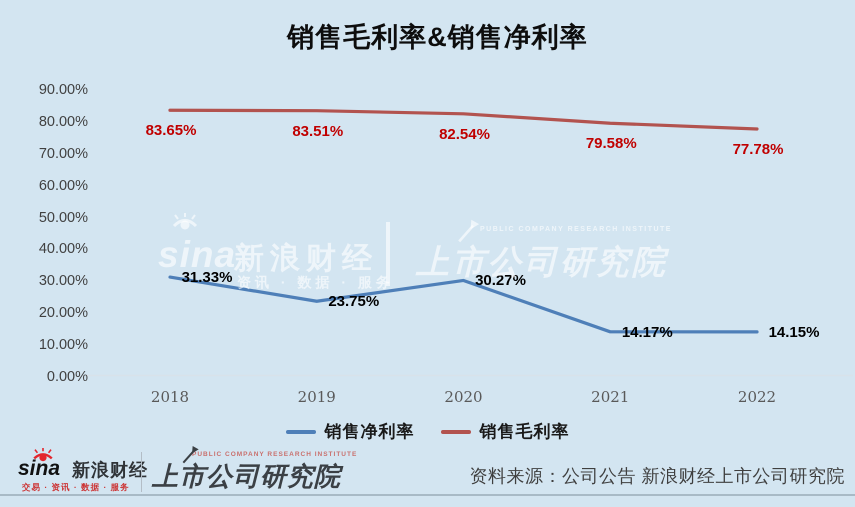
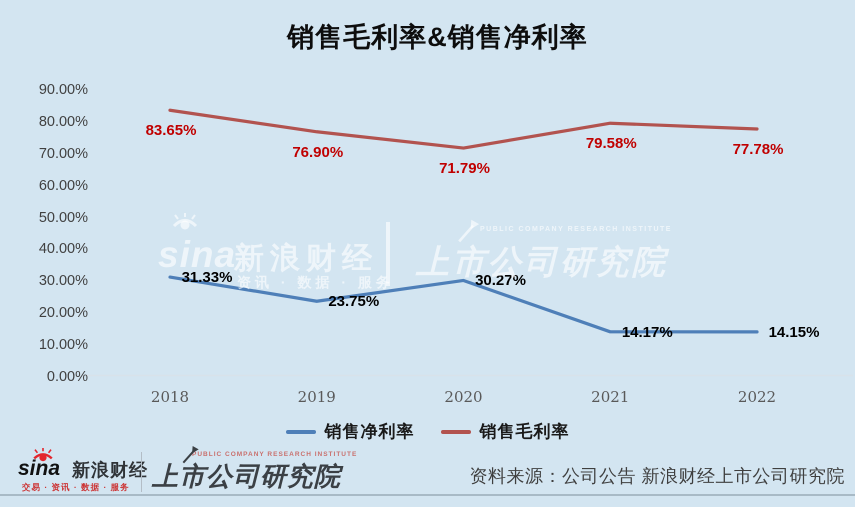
销售毛利率/2019: 83.51% -> 76.90%
销售毛利率/2020: 82.54% -> 71.79%
